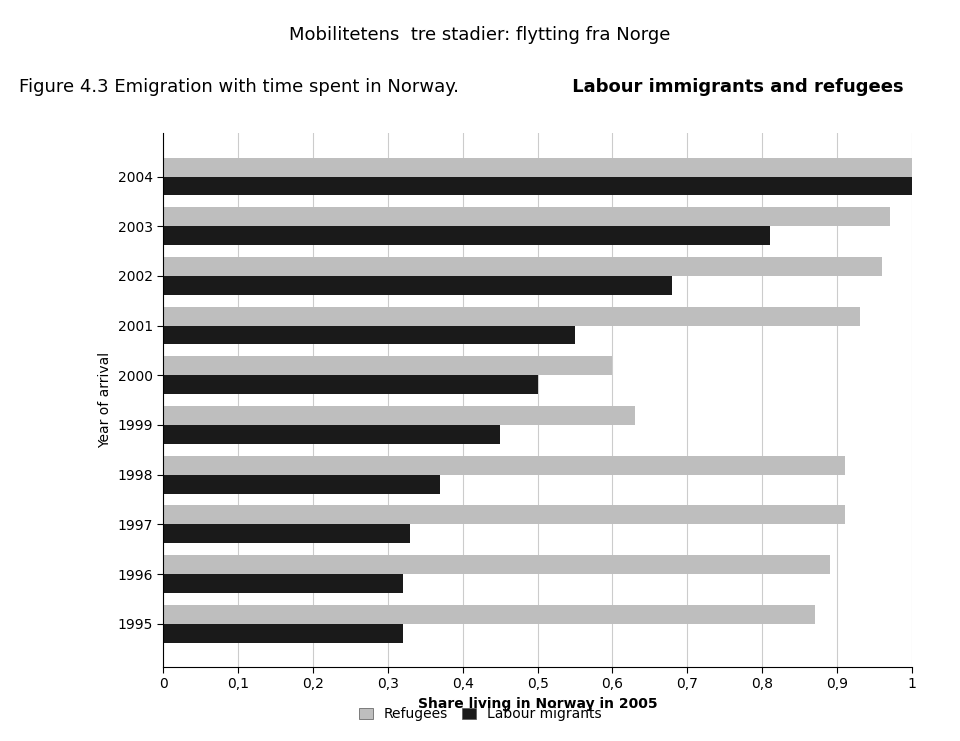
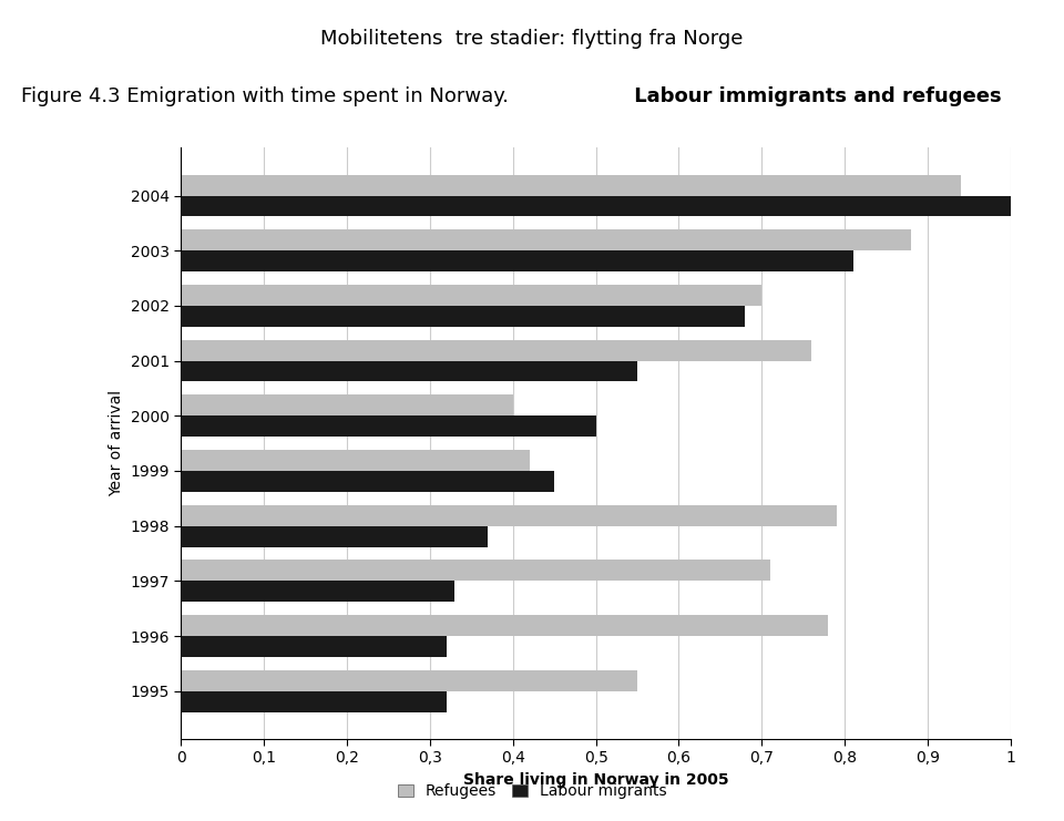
Refugees/2004: 1,00 -> 0,94
Refugees/2003: 0,97 -> 0,88
Refugees/2002: 0,96 -> 0,70
Refugees/2001: 0,93 -> 0,76
Refugees/2000: 0,60 -> 0,40
Refugees/1999: 0,63 -> 0,42
Refugees/1998: 0,91 -> 0,79
Refugees/1997: 0,91 -> 0,71
Refugees/1996: 0,89 -> 0,78
Refugees/1995: 0,87 -> 0,55
